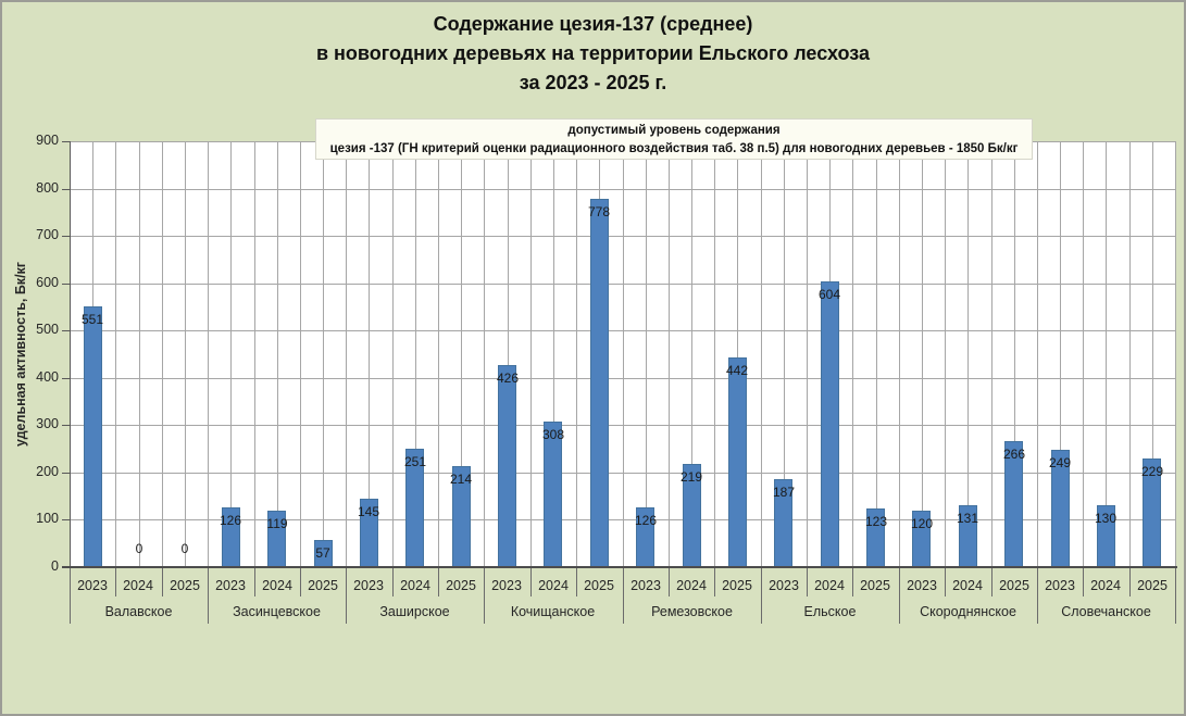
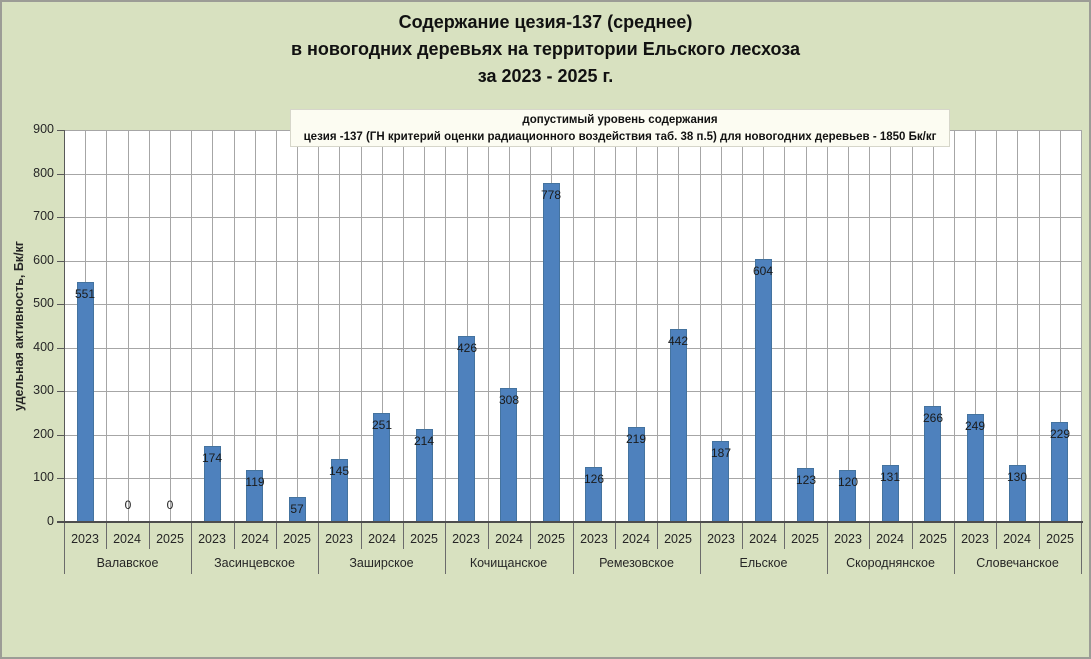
2023/Засинцевское: 126 -> 174
